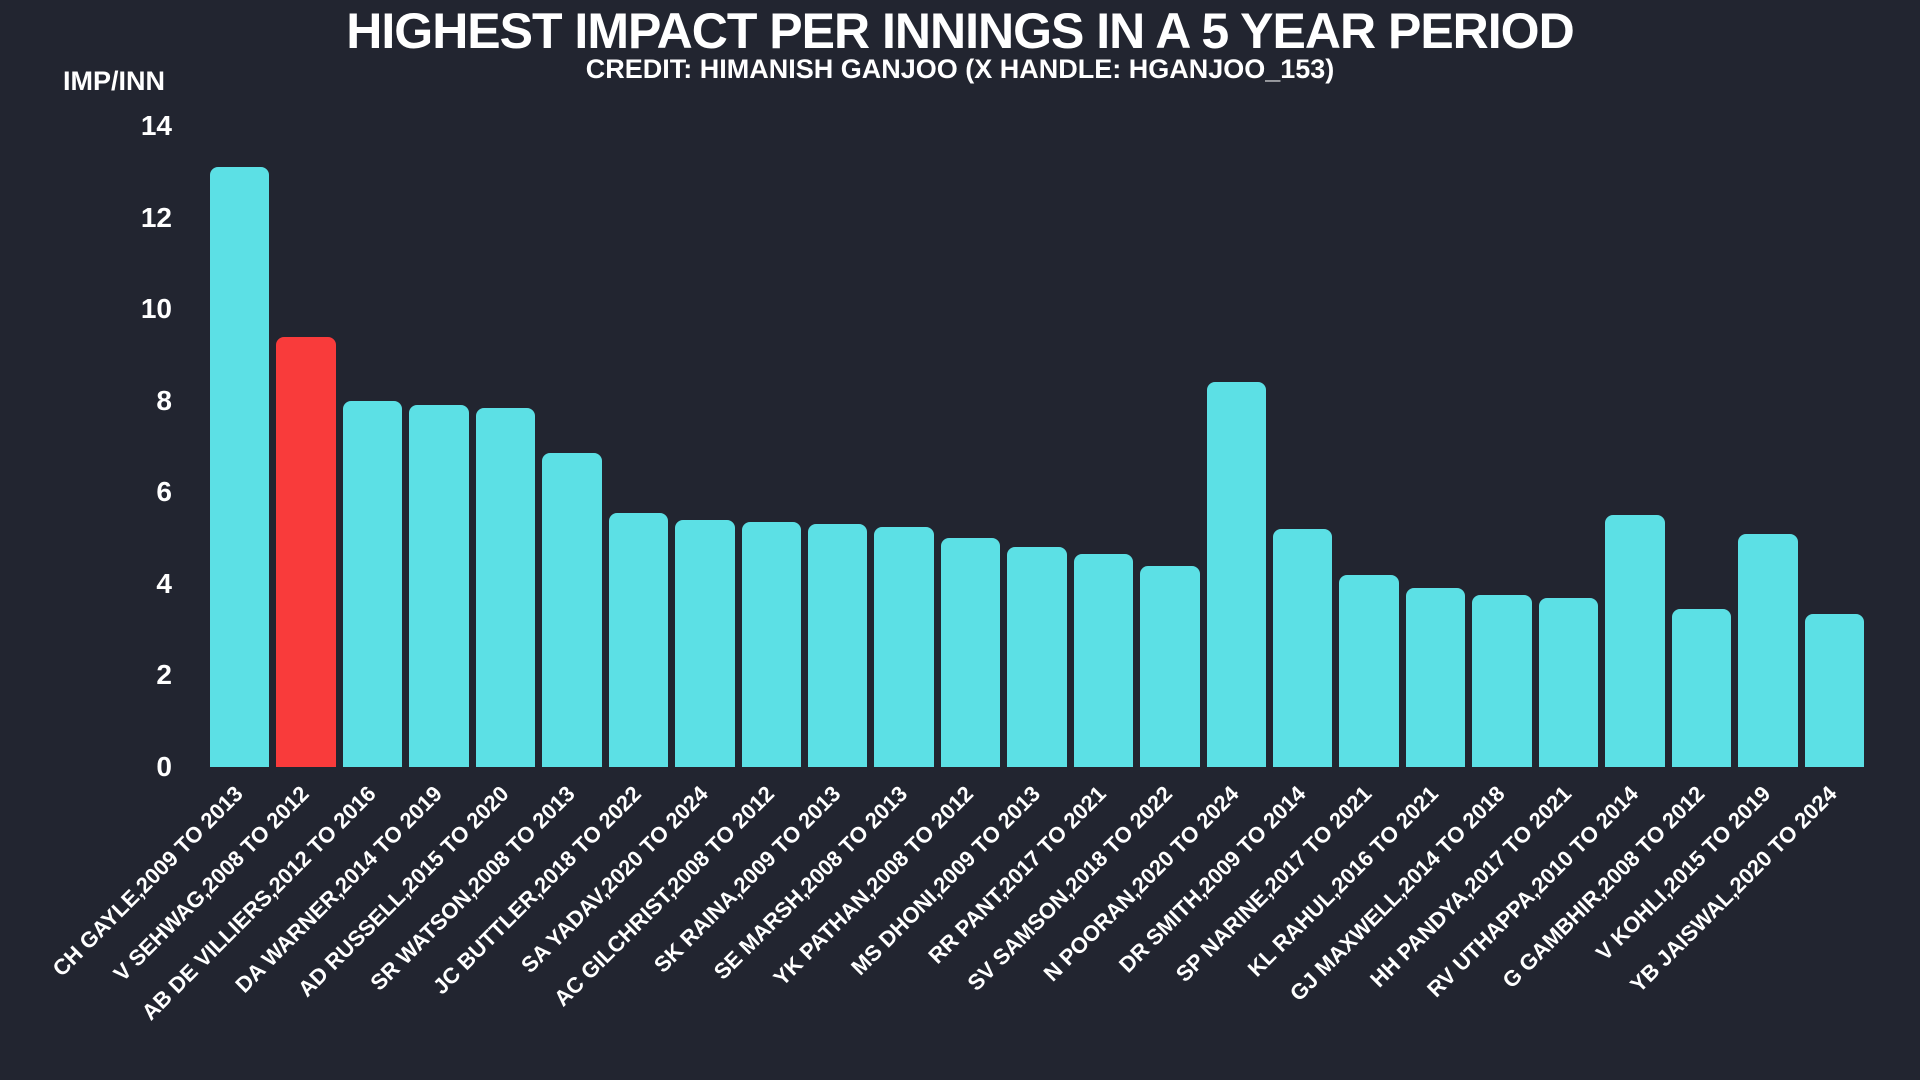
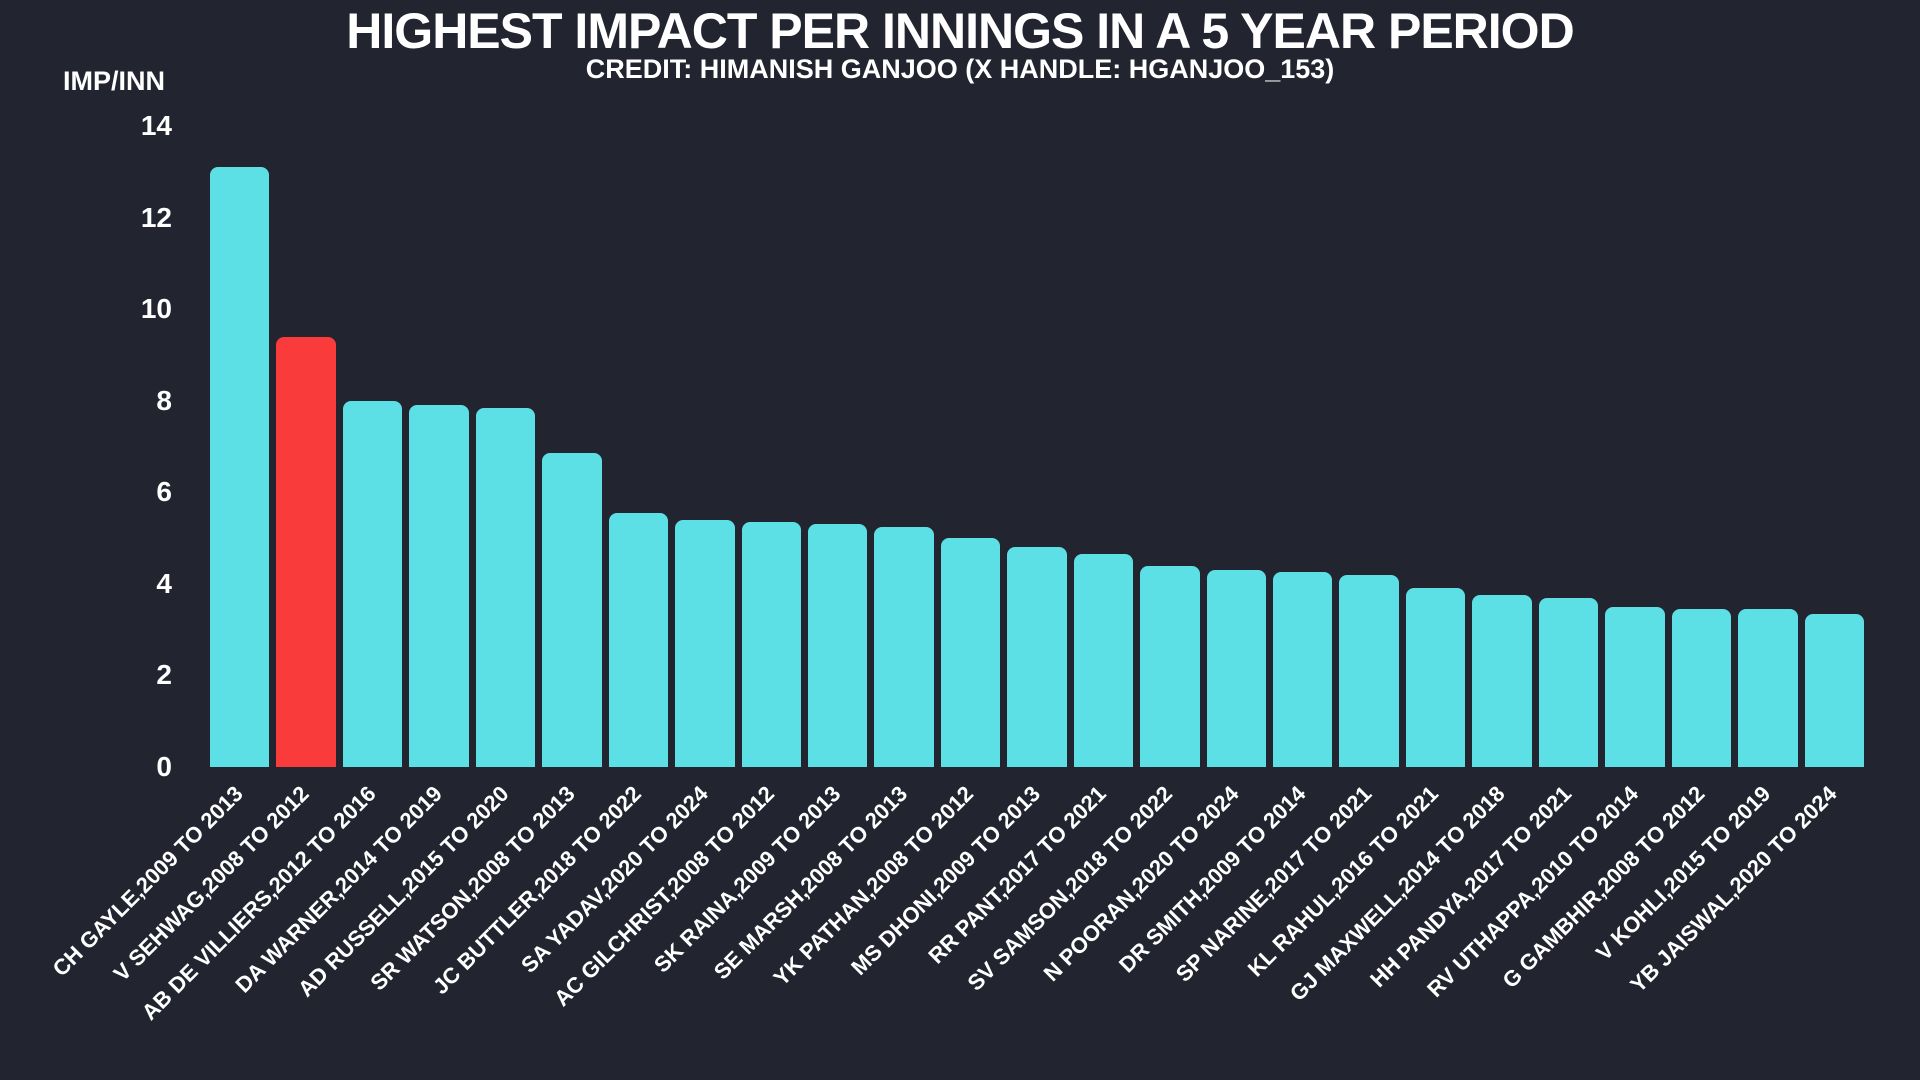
N POORAN,2020 TO 2024: 8.4 -> 4.3
DR SMITH,2009 TO 2014: 5.2 -> 4.2
RV UTHAPPA,2010 TO 2014: 5.5 -> 3.5
V KOHLI,2015 TO 2019: 5.1 -> 3.5
